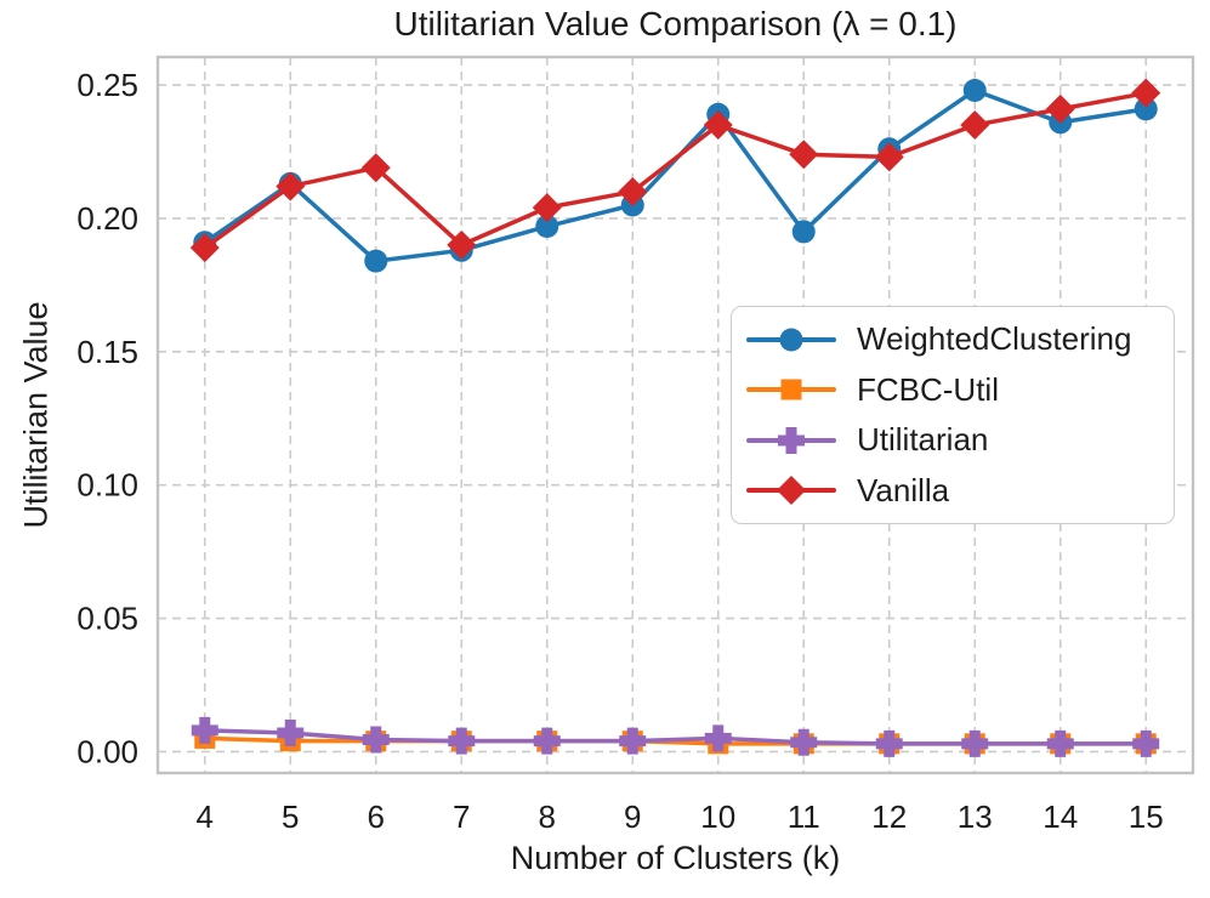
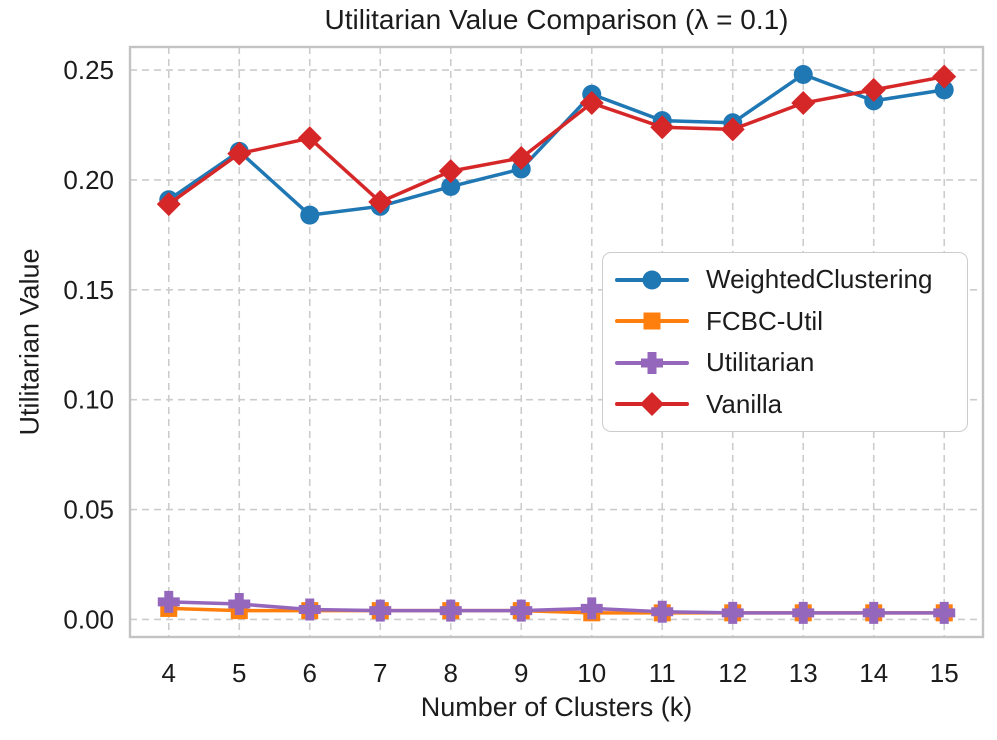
WeightedClustering/11: 0.195 -> 0.227
